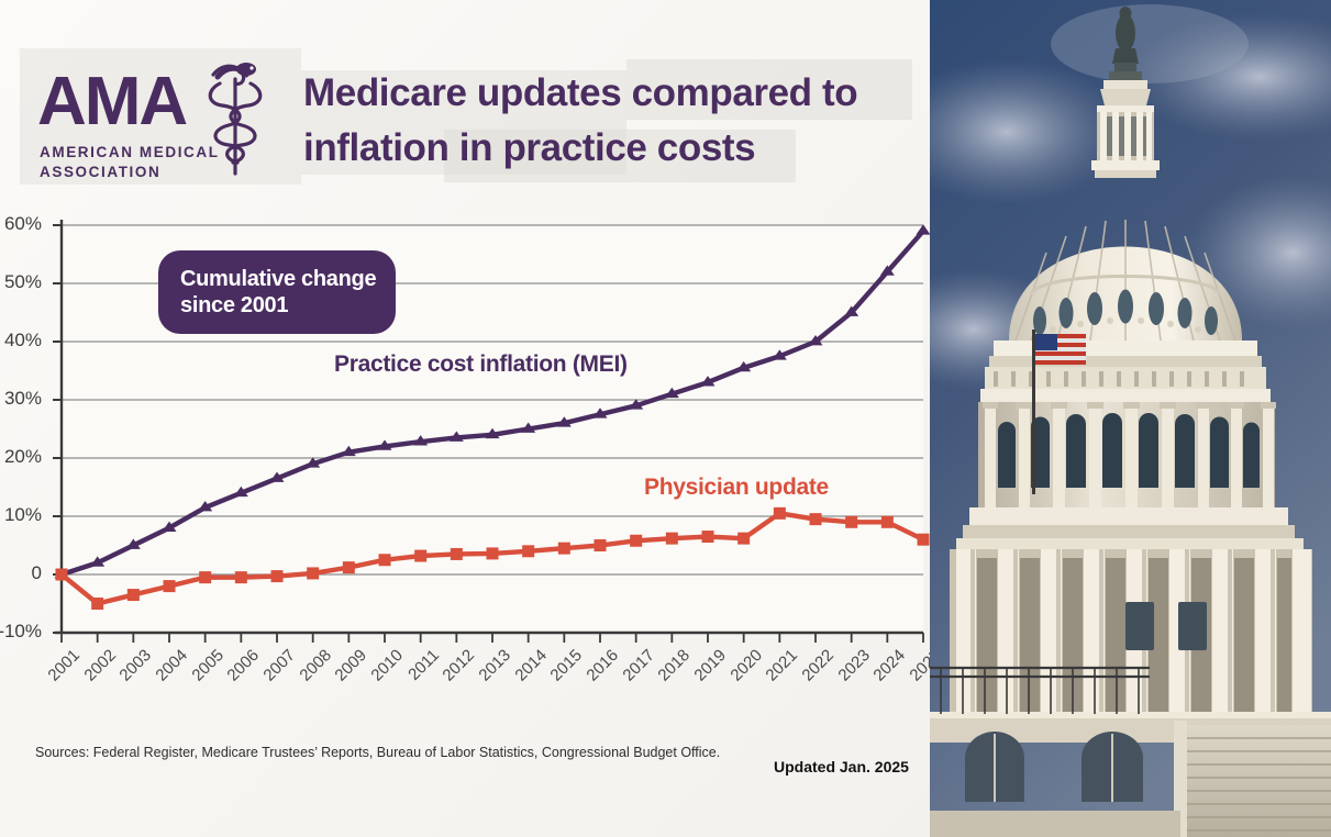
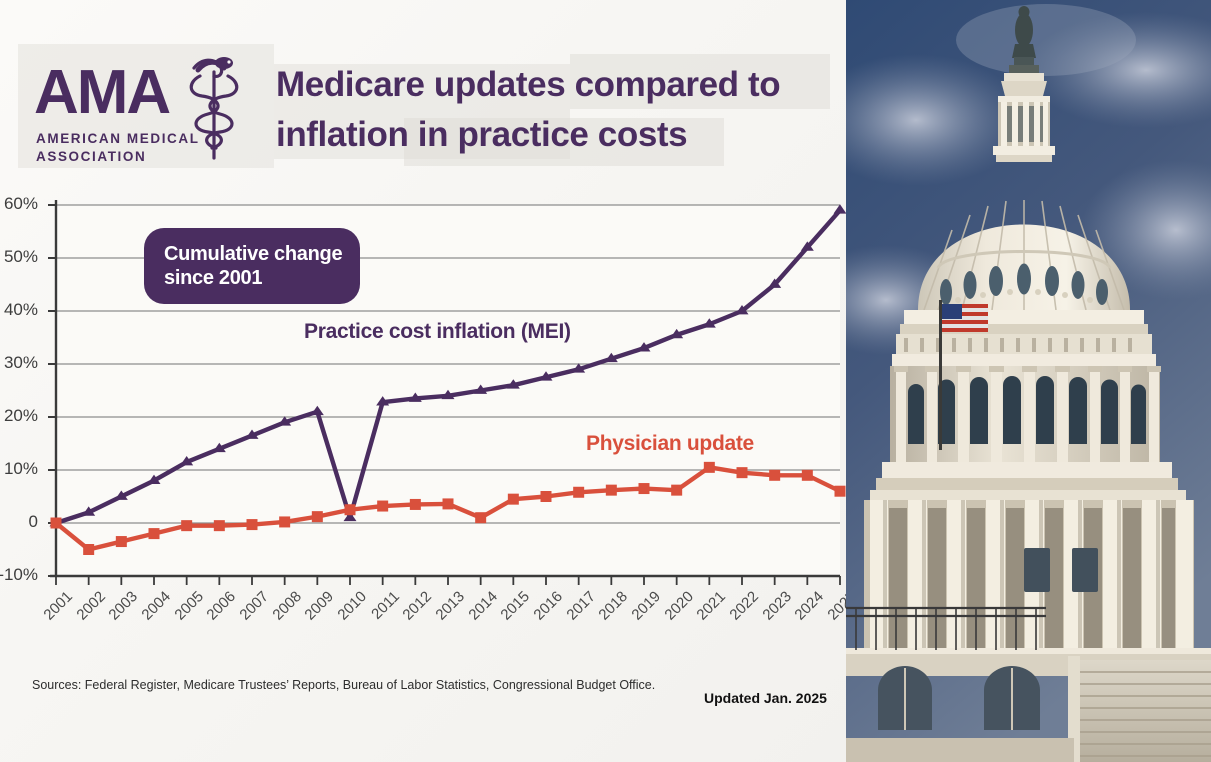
Practice cost inflation (MEI)/2010: 22% -> 1%
Physician update/2014: 4% -> 1%
